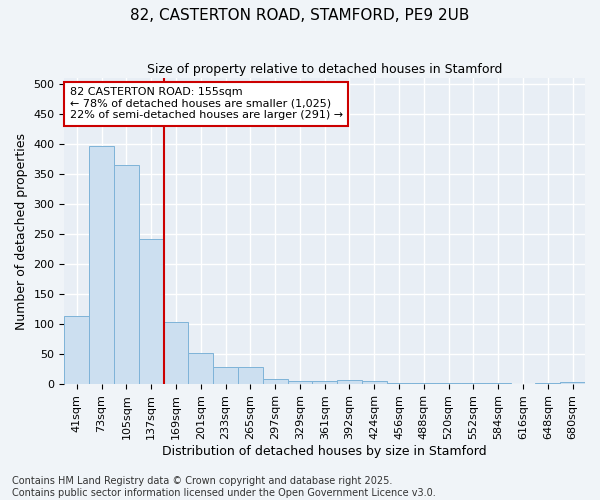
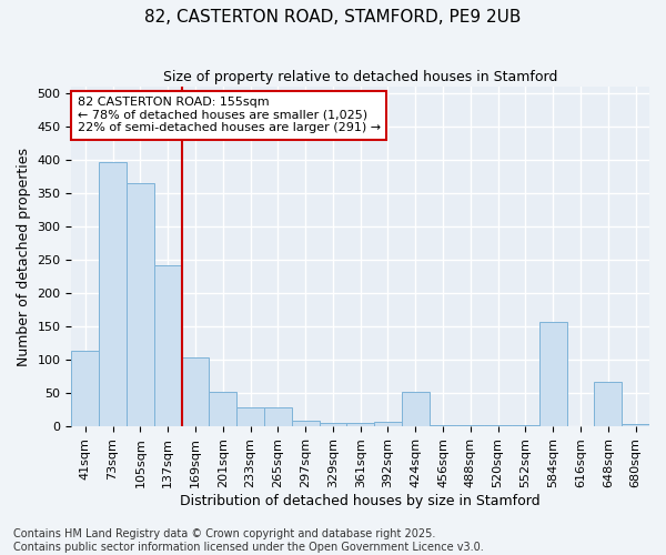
424sqm: 5 -> 52
584sqm: 1 -> 156
648sqm: 1 -> 66
